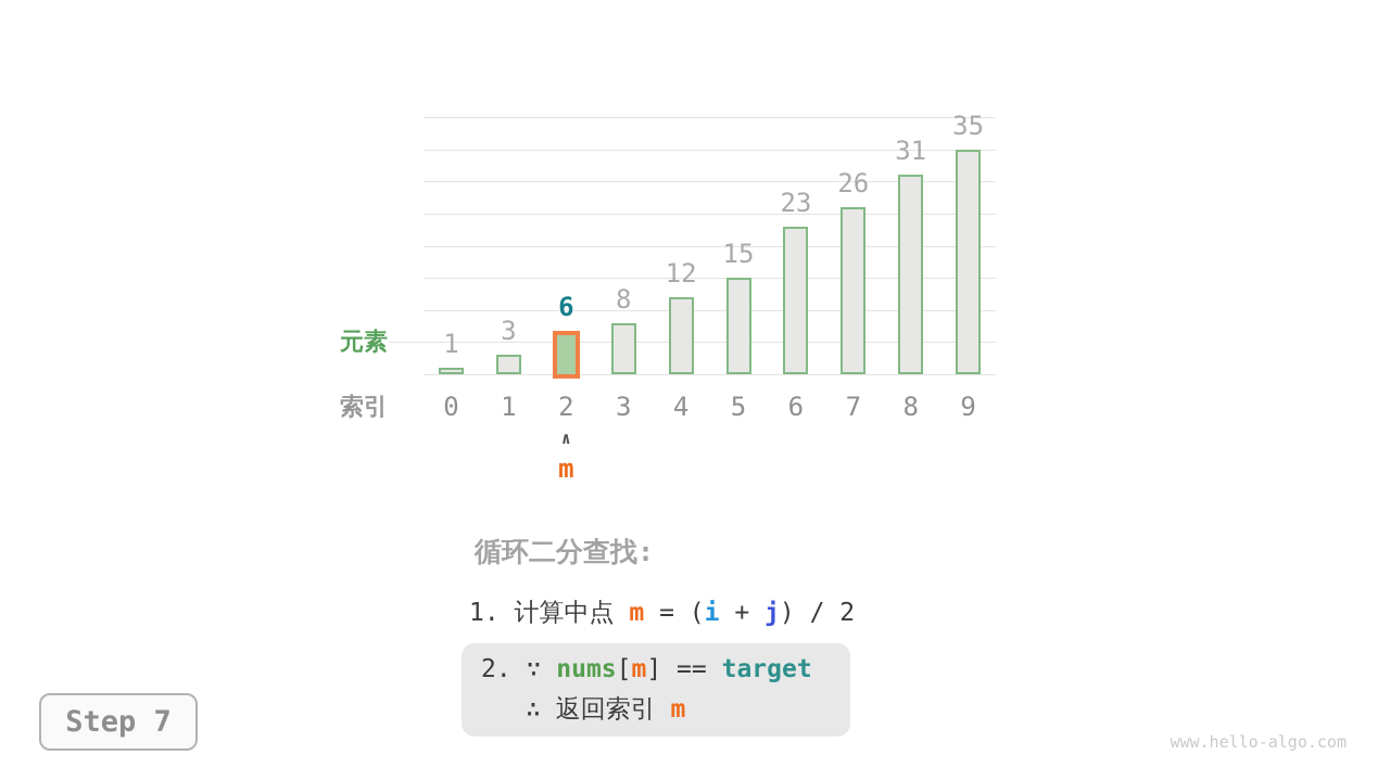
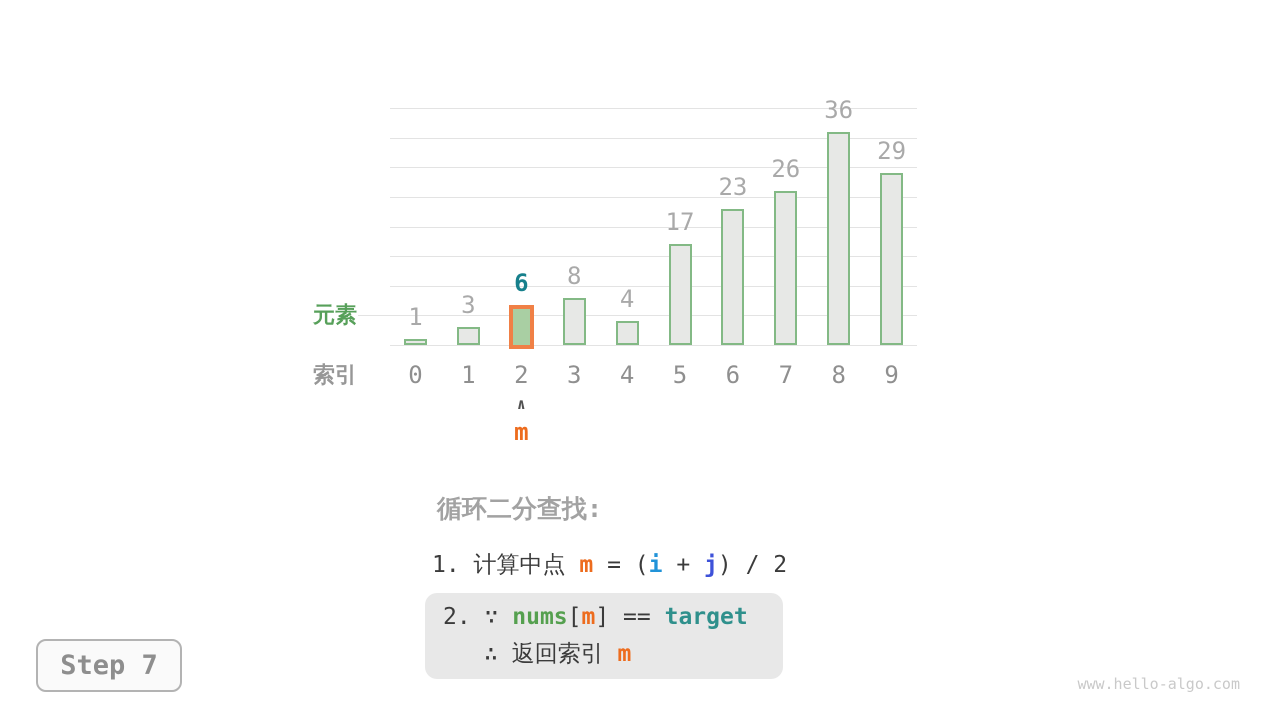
4: 12 -> 4
5: 15 -> 17
8: 31 -> 36
9: 35 -> 29
